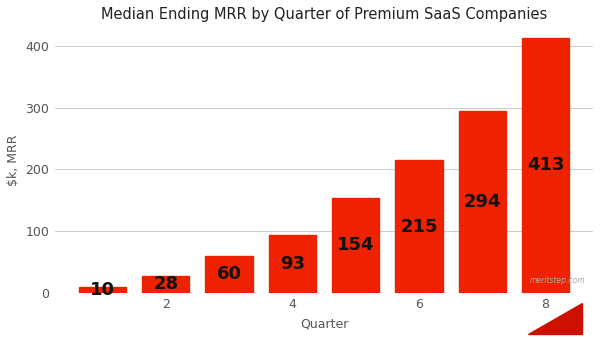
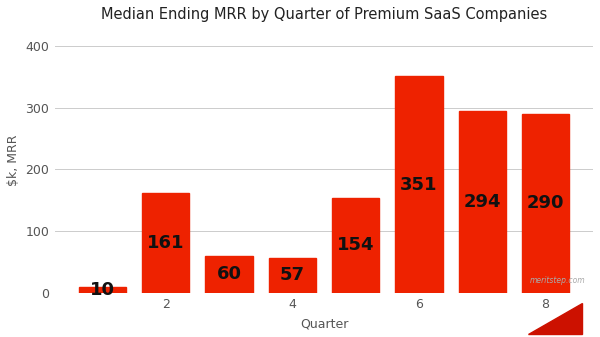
2: 28 -> 161
4: 93 -> 57
6: 215 -> 351
8: 413 -> 290
